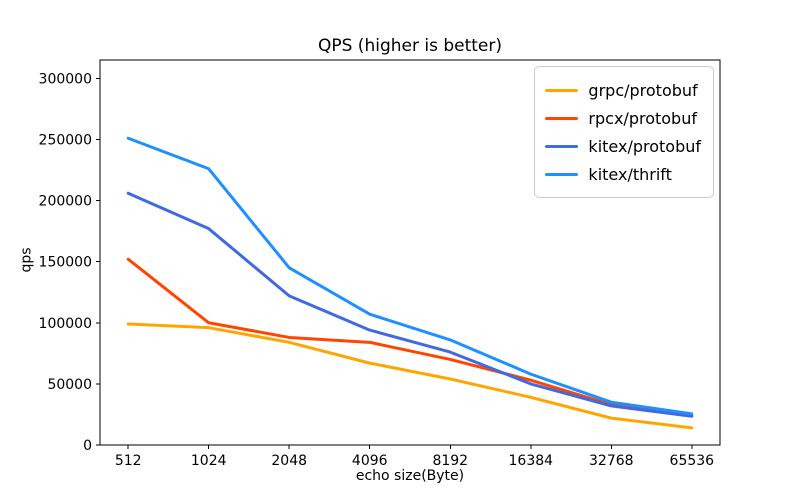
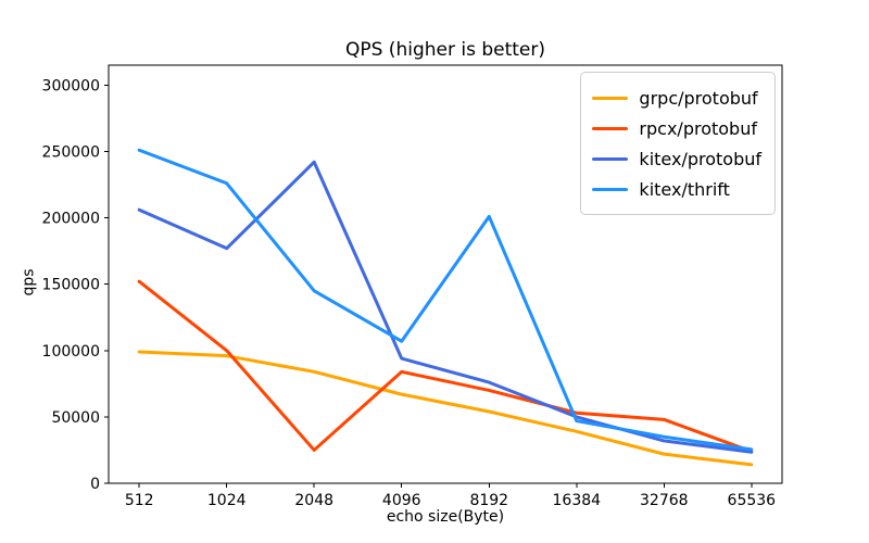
rpcx/protobuf/2048: 88000 -> 25000
kitex/protobuf/2048: 122000 -> 242000
kitex/thrift/8192: 86000 -> 201000
kitex/thrift/16384: 58000 -> 47000
rpcx/protobuf/32768: 33000 -> 48000
